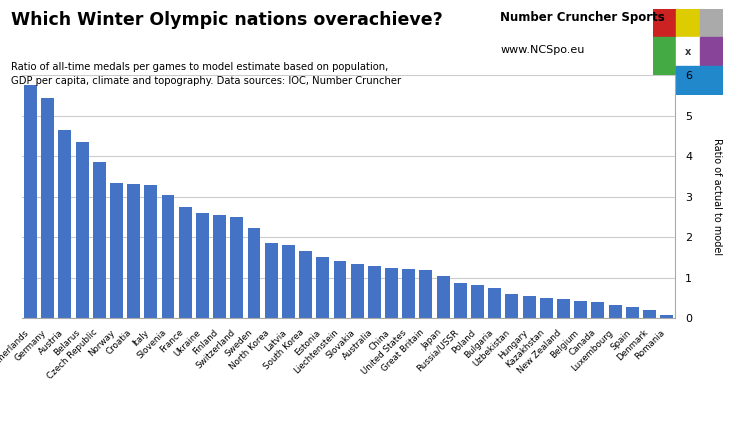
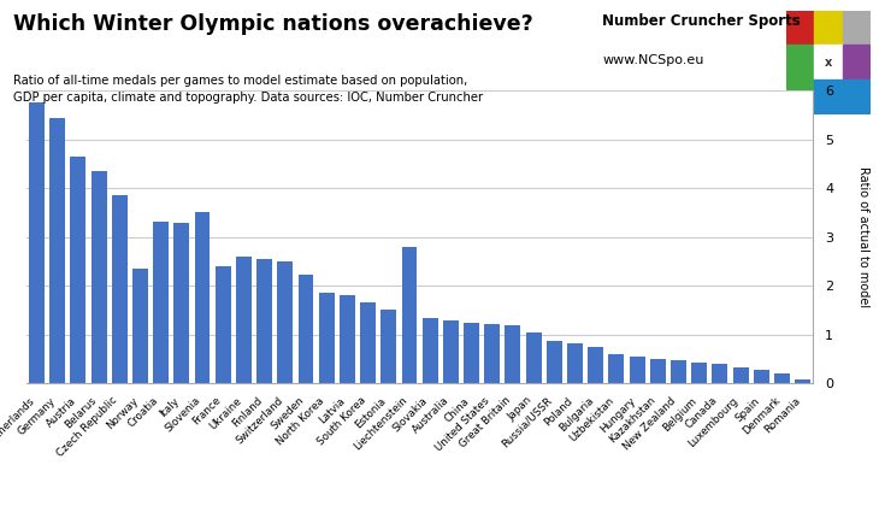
Norway: 3.35 -> 2.35
Slovenia: 3.05 -> 3.50
France: 2.75 -> 2.40
Liechtenstein: 1.42 -> 2.80
